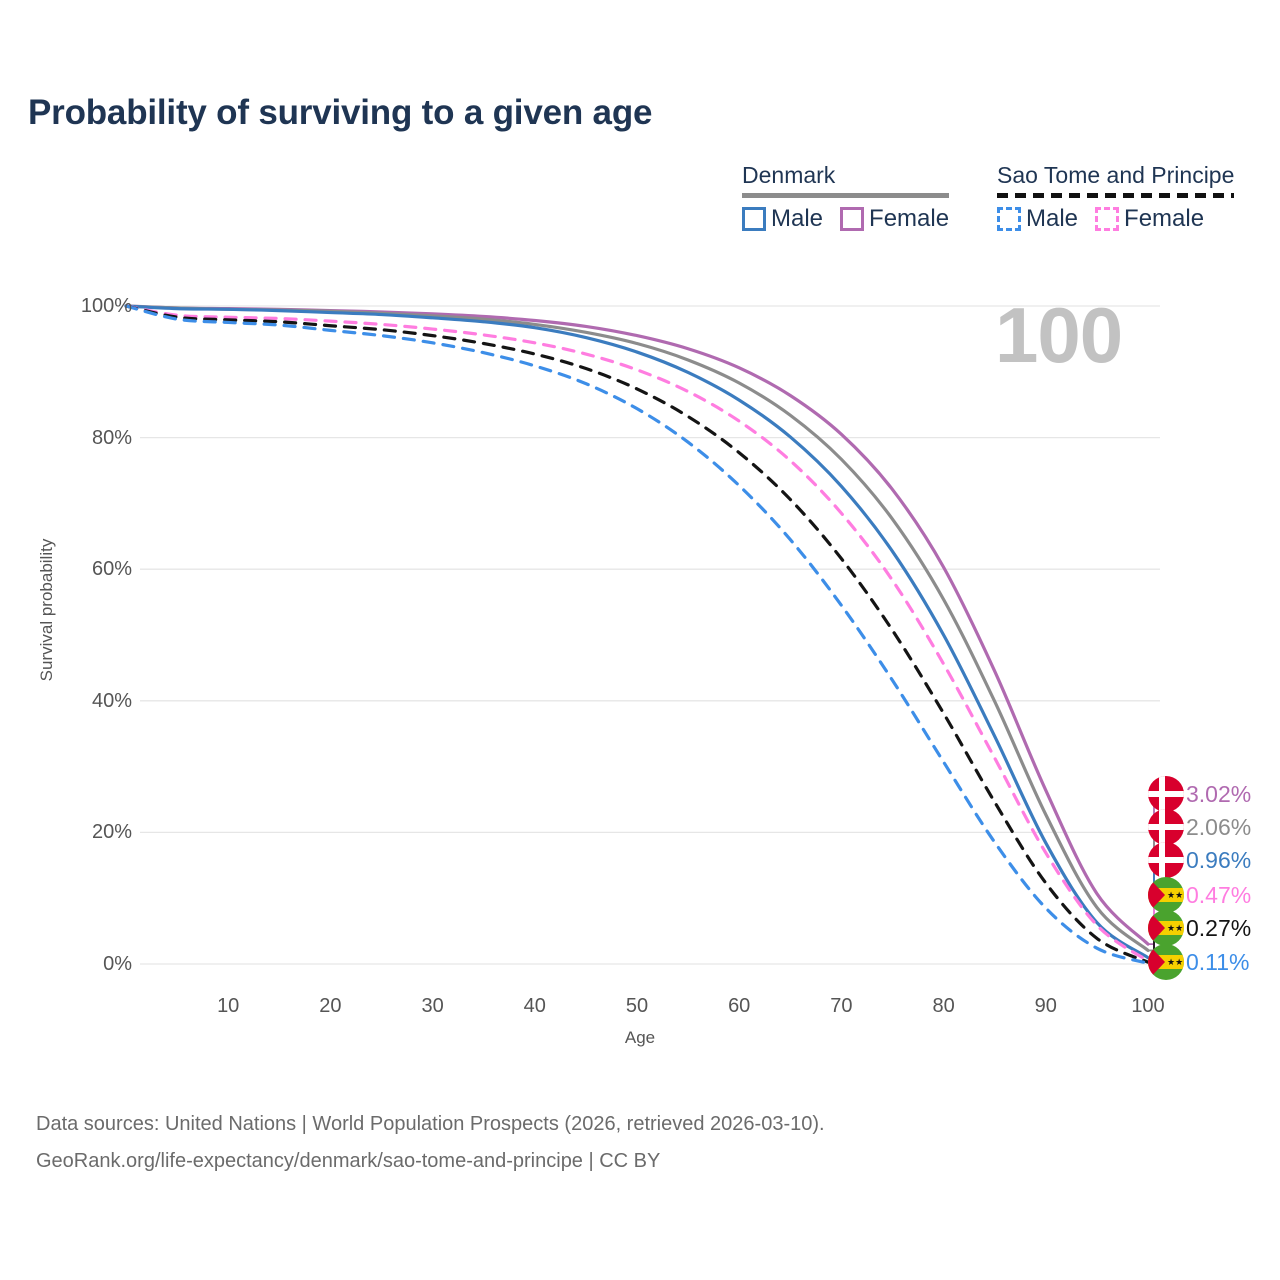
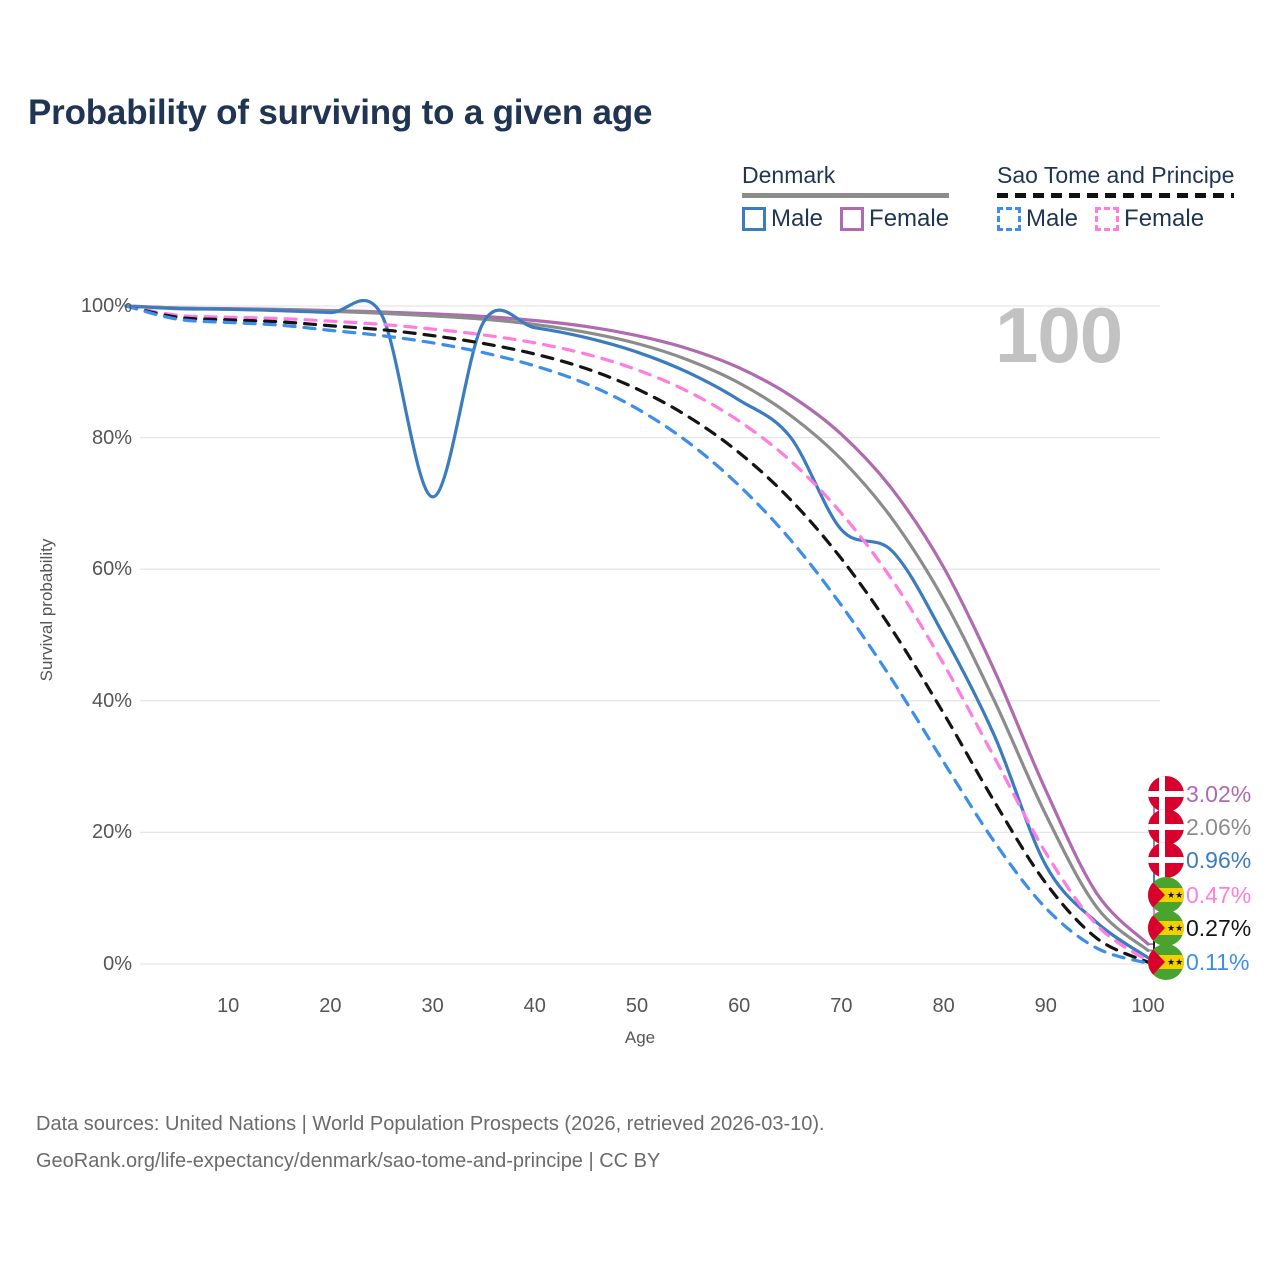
Denmark Male/30: 98% -> 71%
Denmark Male/70: 73% -> 66%
Denmark Male/90: 18% -> 15%
